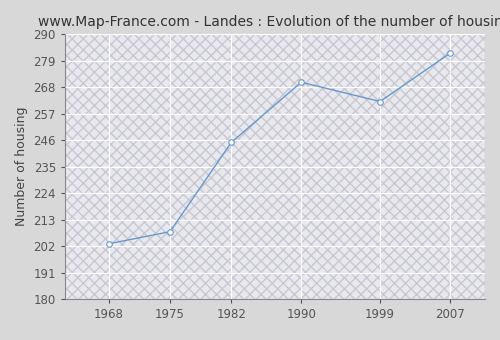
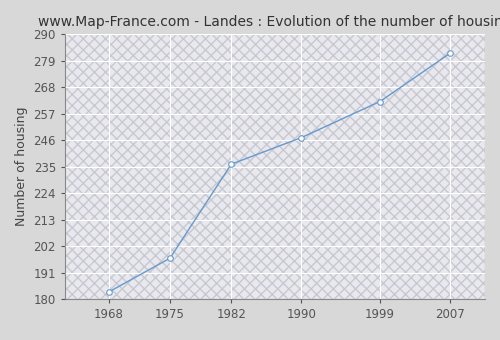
1968: 203 -> 183
1975: 208 -> 197
1982: 245 -> 236
1990: 270 -> 247
